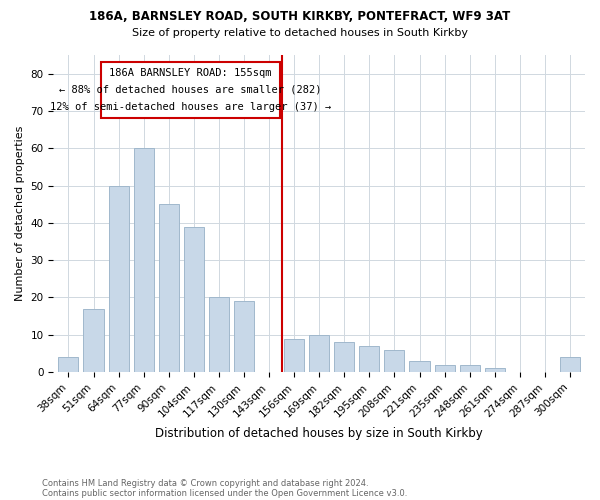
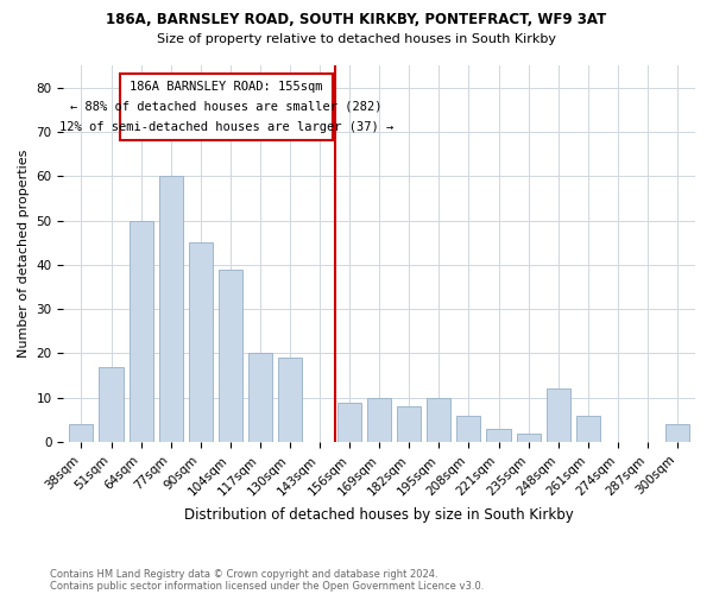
195sqm: 7 -> 10
248sqm: 2 -> 12
261sqm: 1 -> 6
